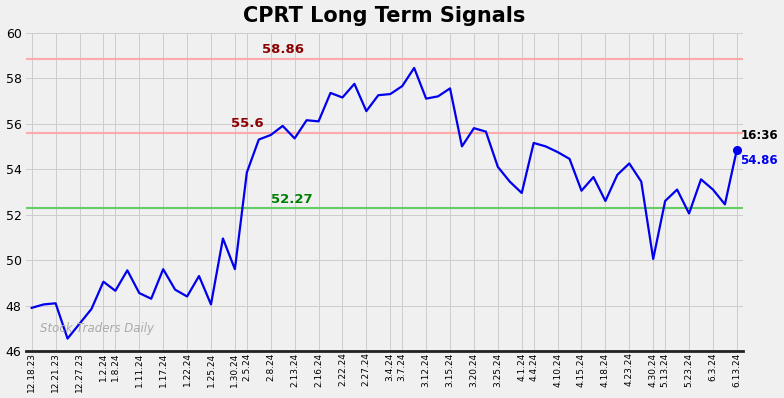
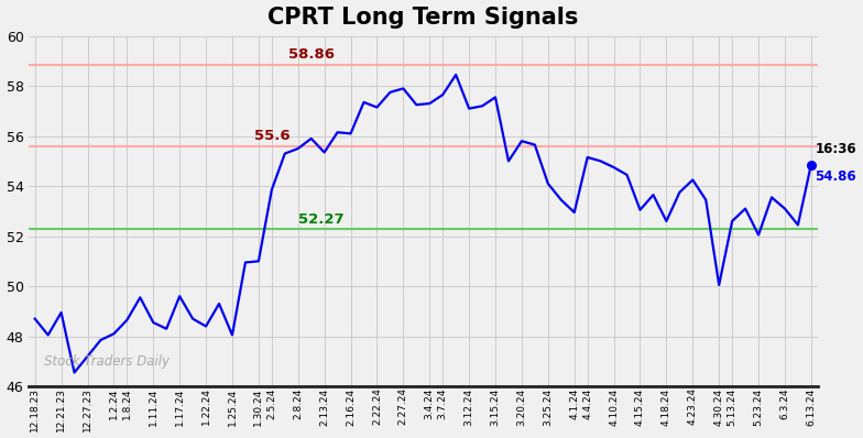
12.18.23: 47.90 -> 48.70
12.21.23: 48.10 -> 48.95
1.2.24: 49.05 -> 48.10
1.30.24: 49.60 -> 51.00
2.27.24: 56.55 -> 57.90
